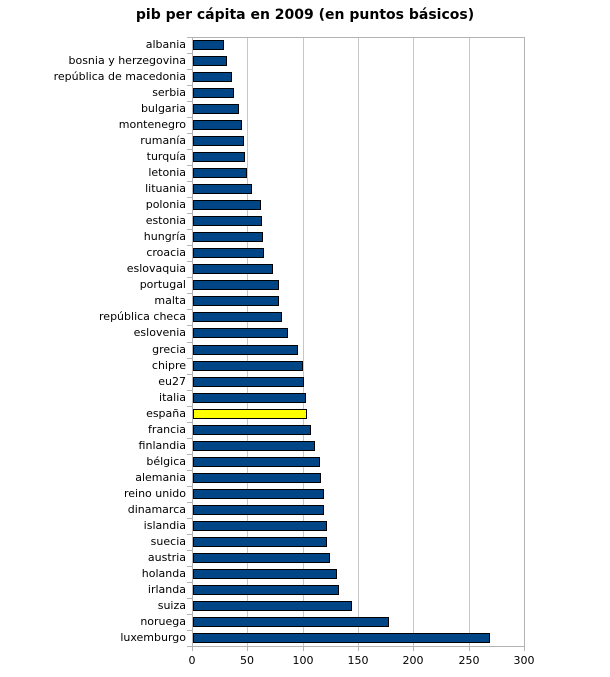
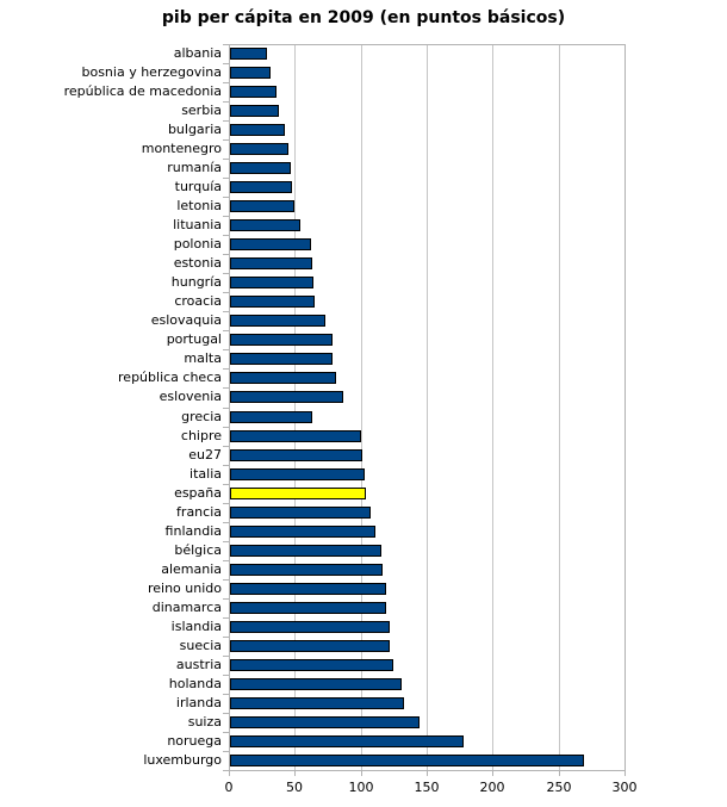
grecia: 95 -> 62
